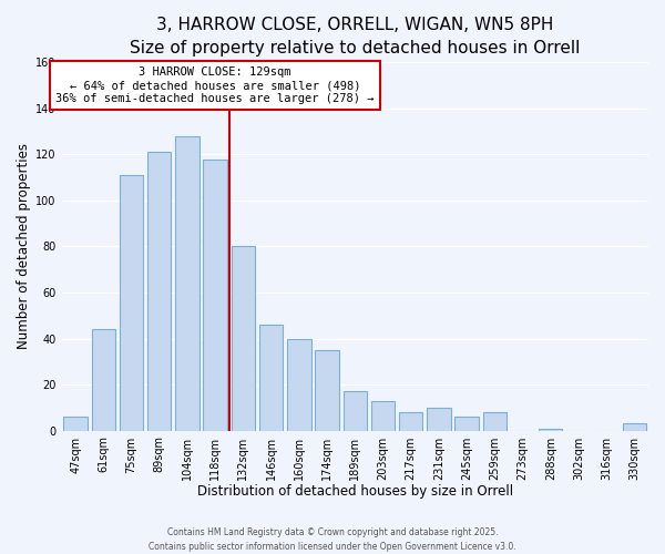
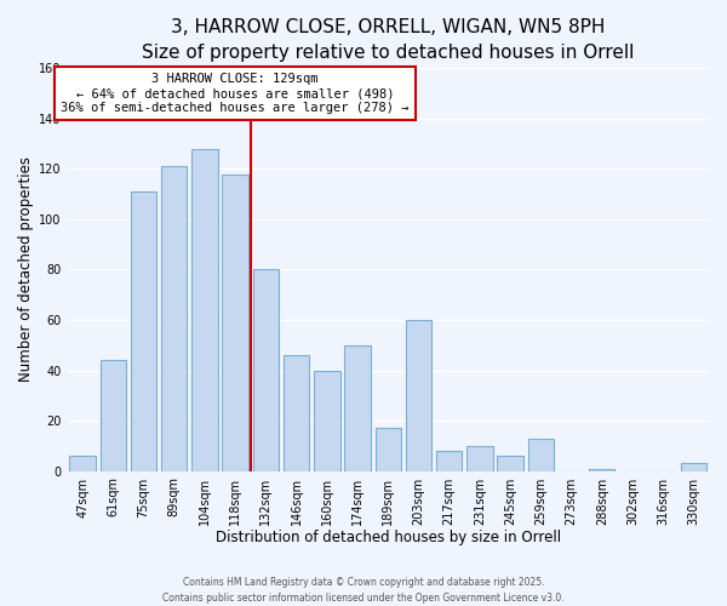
174sqm: 35 -> 50
203sqm: 13 -> 60
259sqm: 8 -> 13
